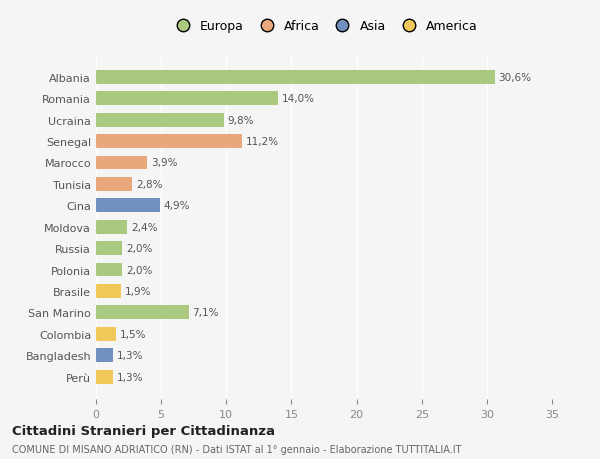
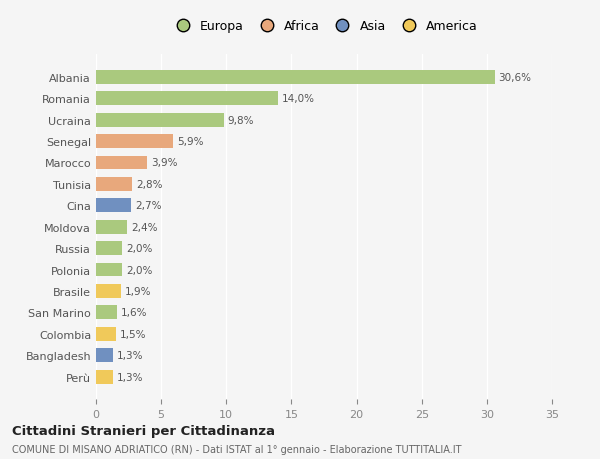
Senegal: 11,2% -> 5,9%
Cina: 4,9% -> 2,7%
San Marino: 7,1% -> 1,6%
